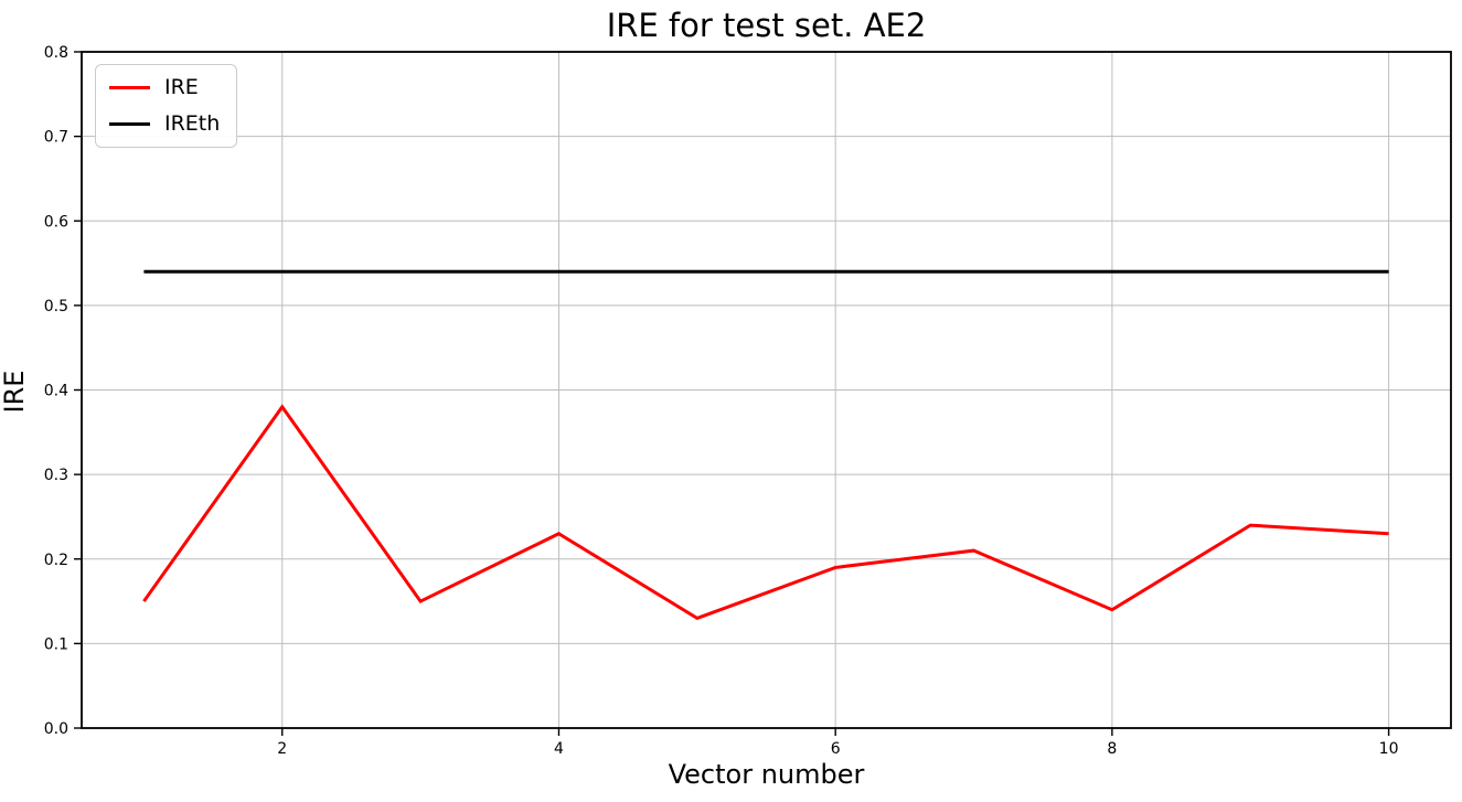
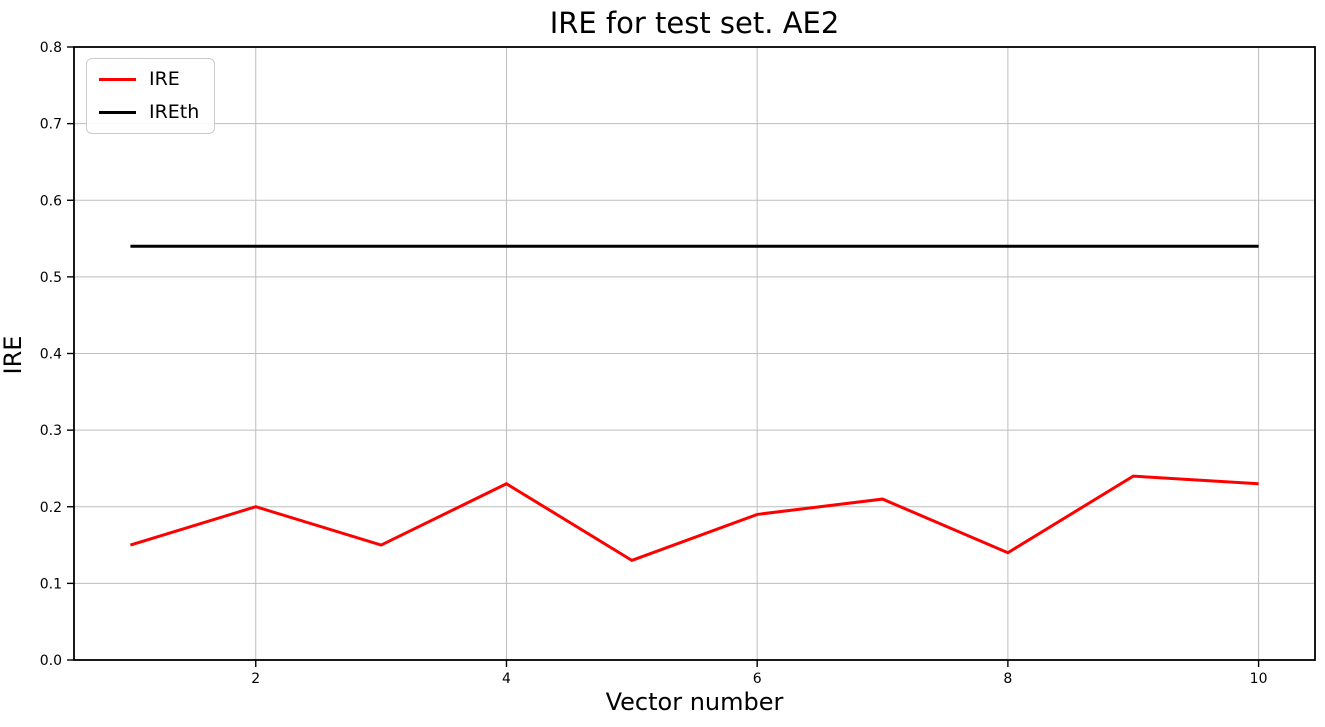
IRE/2: 0.38 -> 0.20
